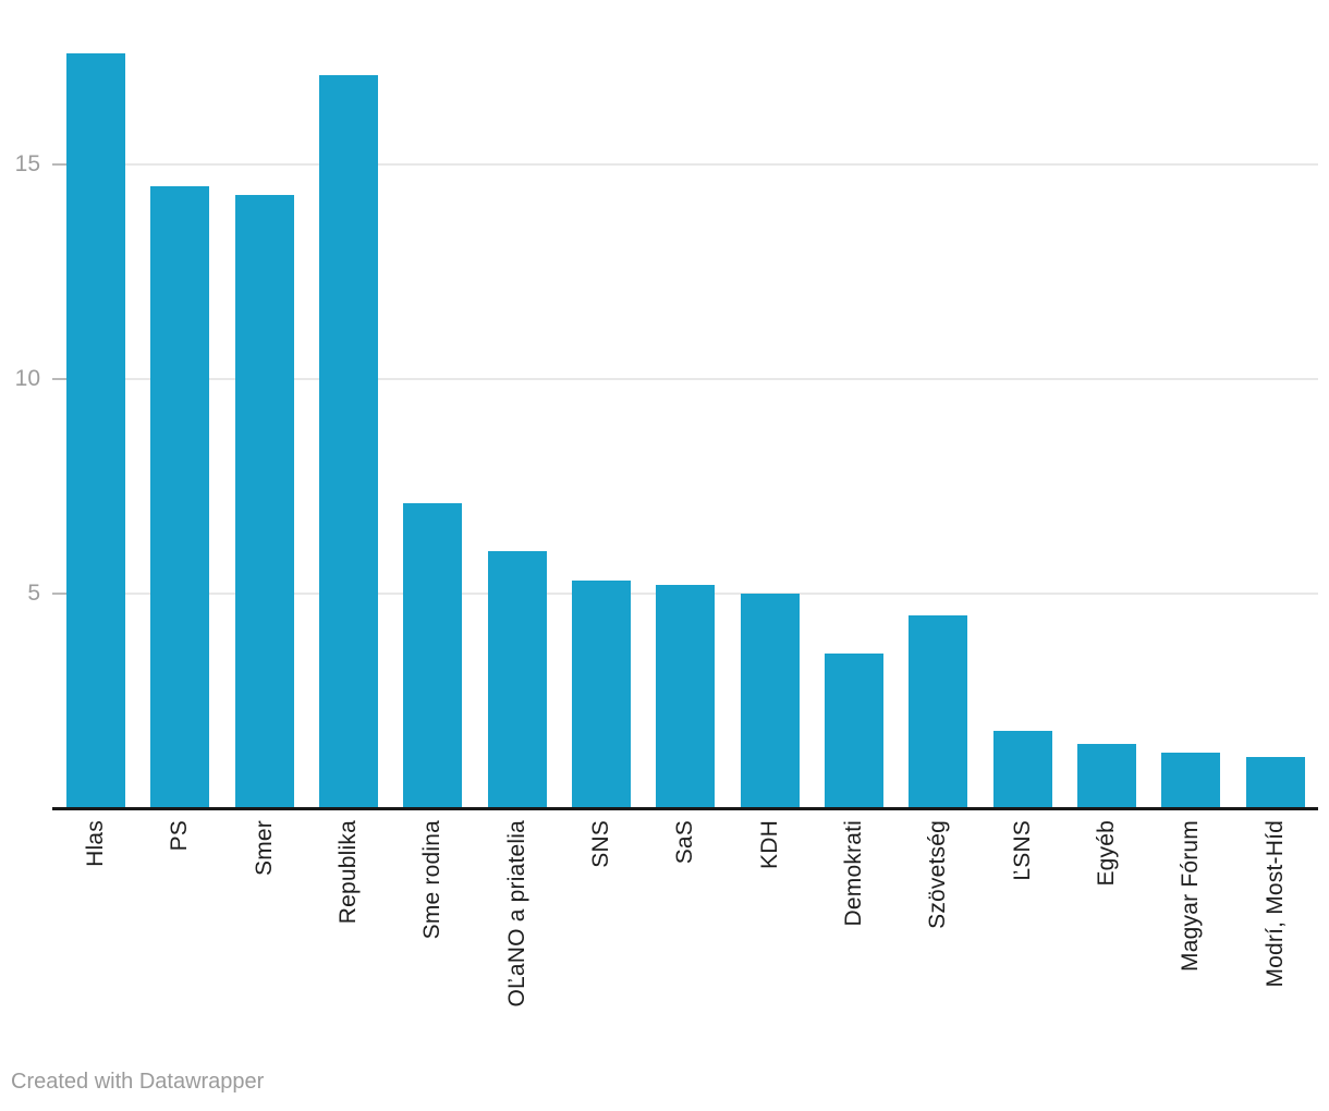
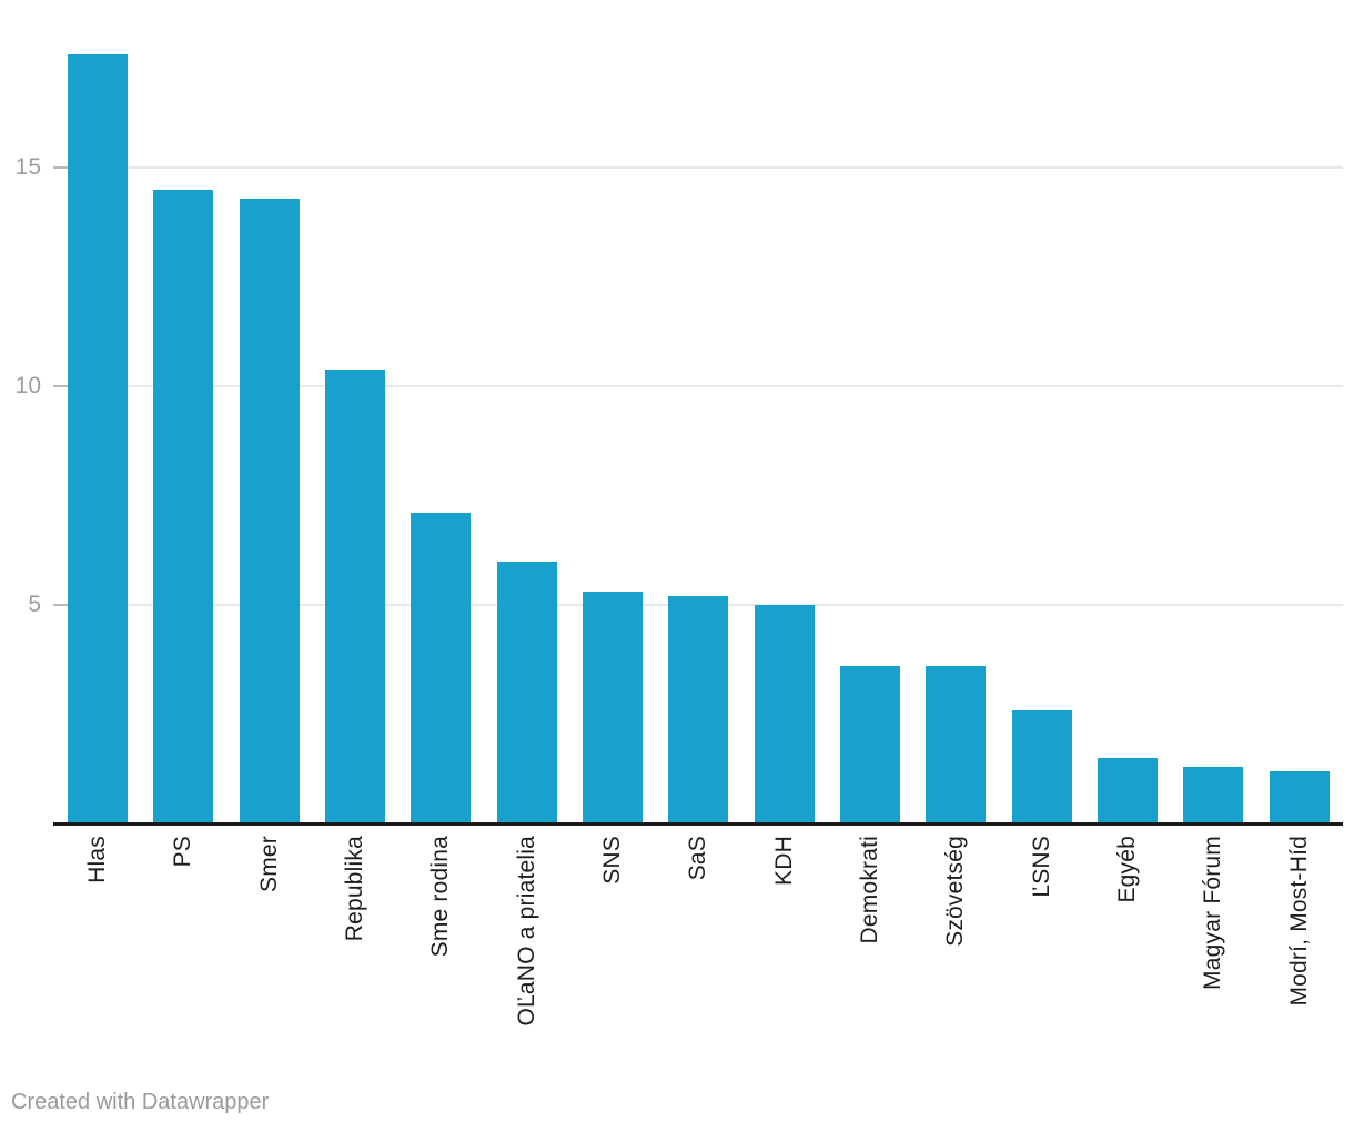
Republika: 17.1 -> 10.4
Szövetség: 4.5 -> 3.6
ĽSNS: 1.8 -> 2.6
